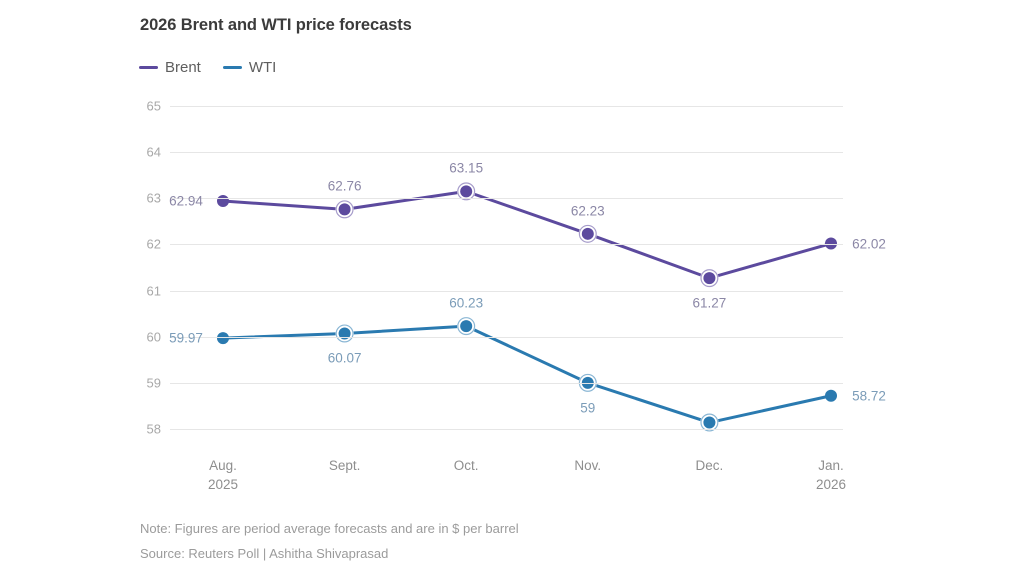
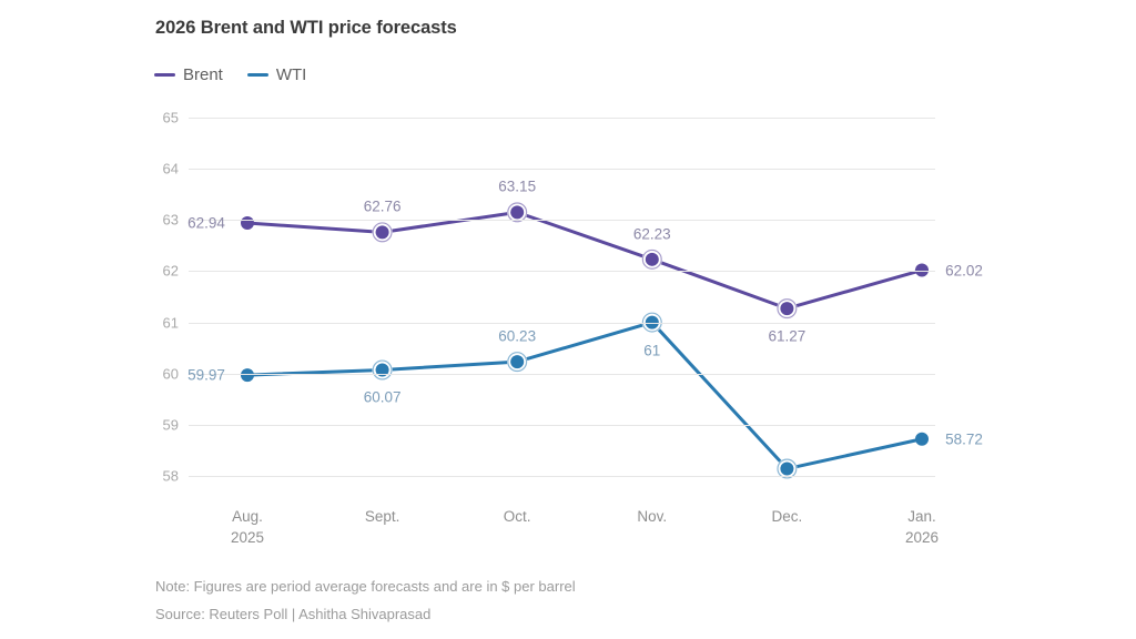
WTI/Nov.: 59 -> 61
